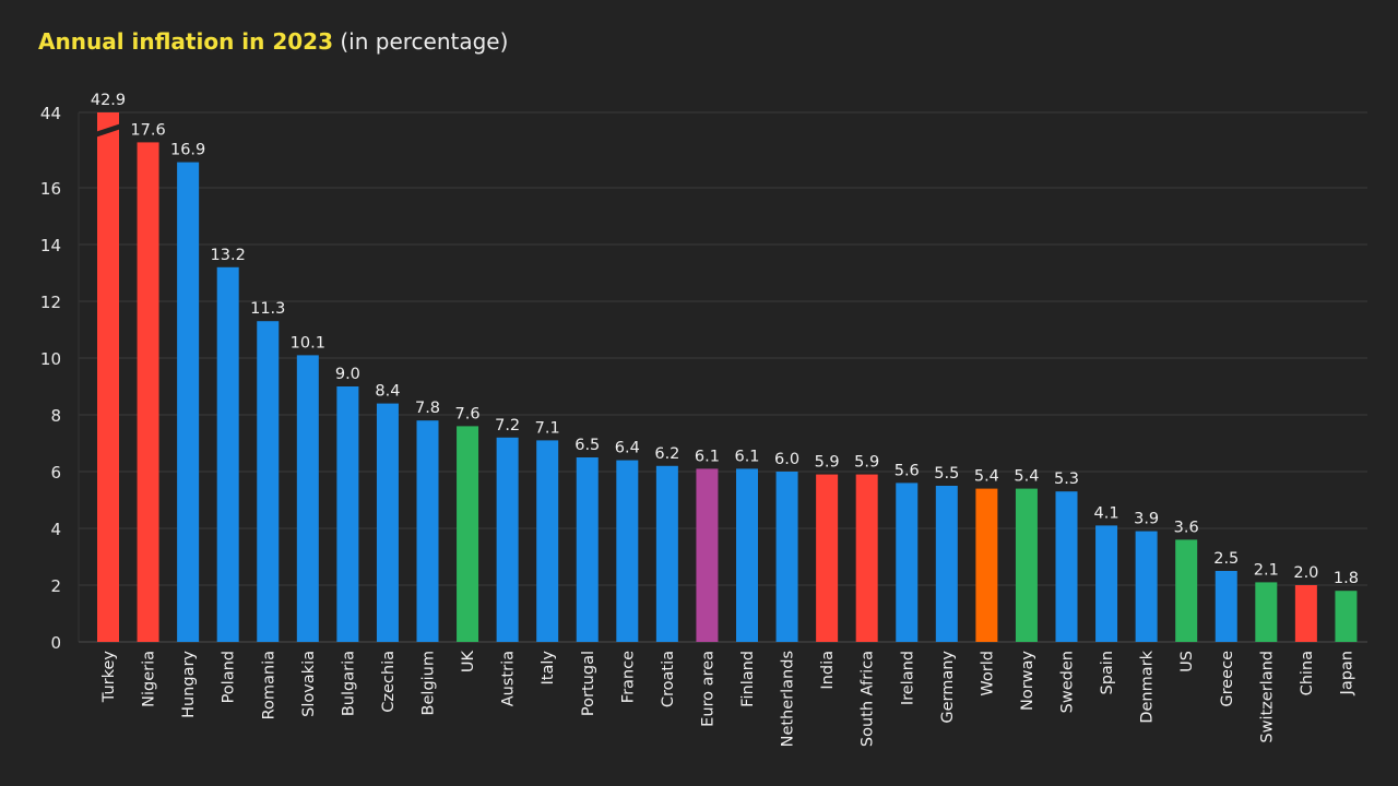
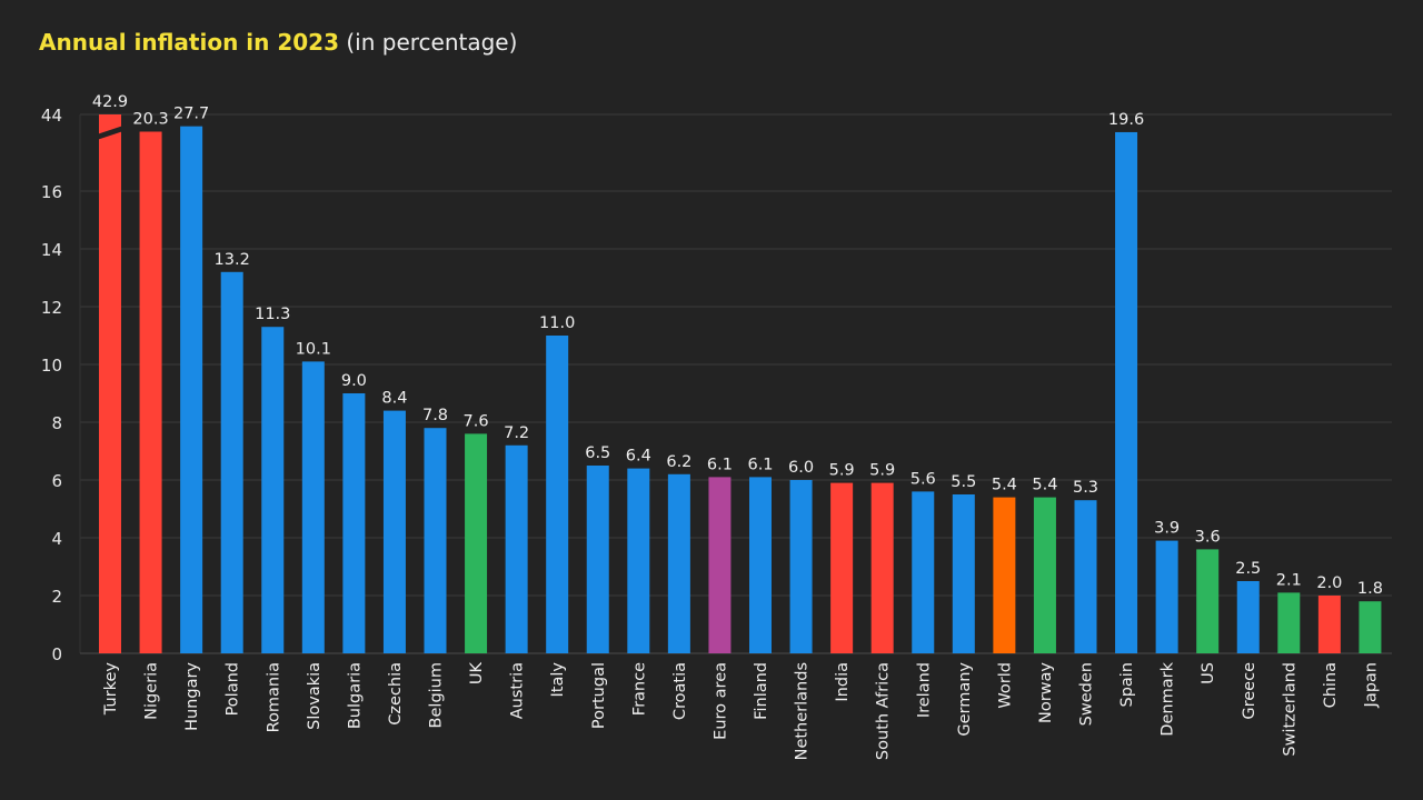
Nigeria: 17.6 -> 20.3
Hungary: 16.9 -> 27.7
Italy: 7.1 -> 11.0
Spain: 4.1 -> 19.6
